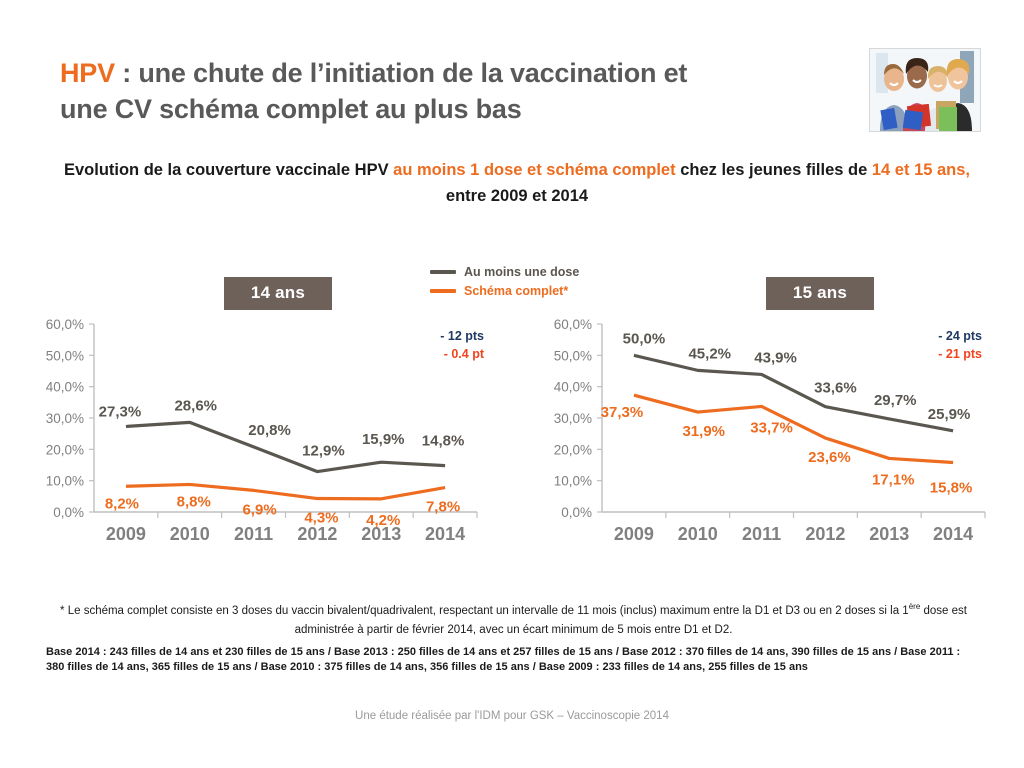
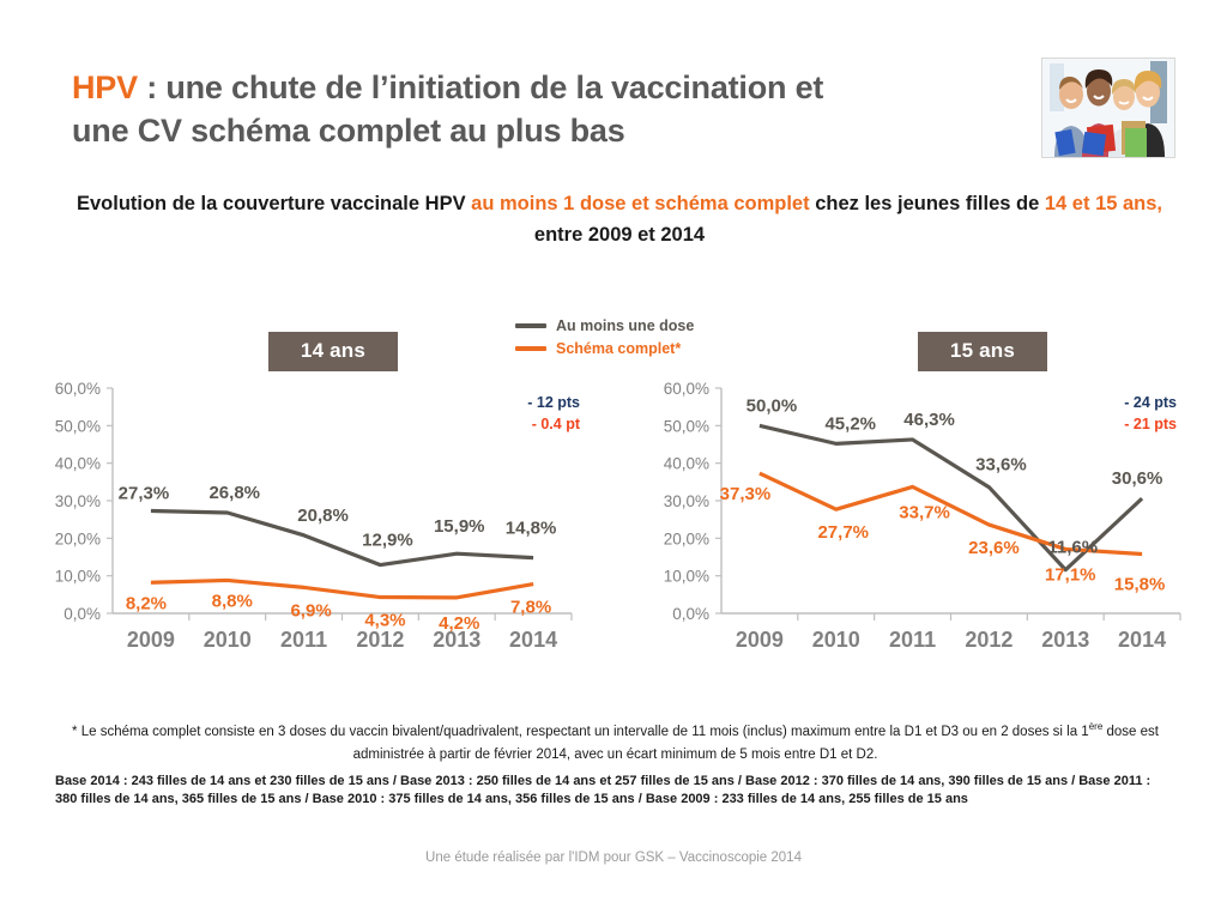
14 ans/Au moins une dose/2010: 28,6% -> 26,8%
15 ans/Schéma complet*/2010: 31,9% -> 27,7%
15 ans/Au moins une dose/2011: 43,9% -> 46,3%
15 ans/Au moins une dose/2013: 29,7% -> 11,6%
15 ans/Au moins une dose/2014: 25,9% -> 30,6%
